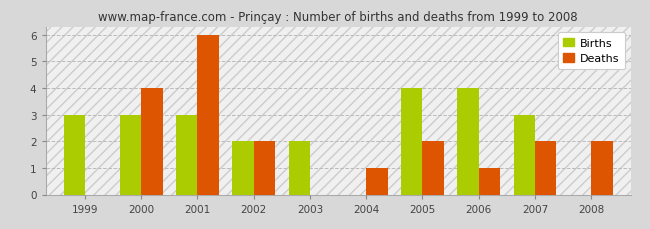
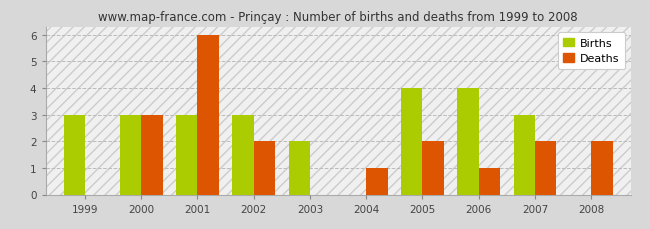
Deaths/2000: 4 -> 3
Births/2002: 2 -> 3
